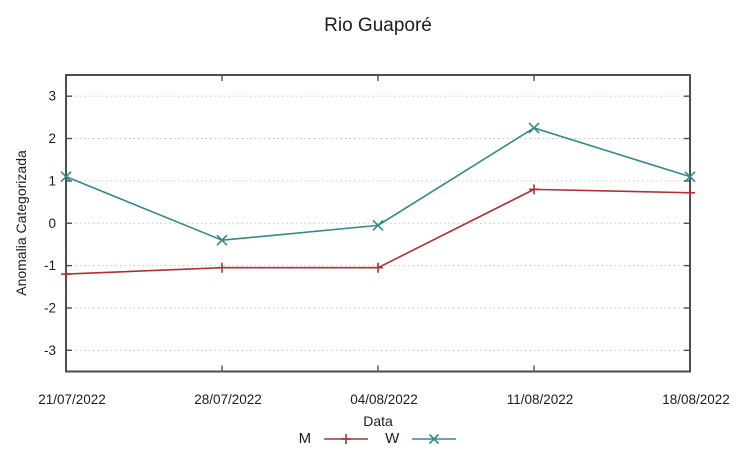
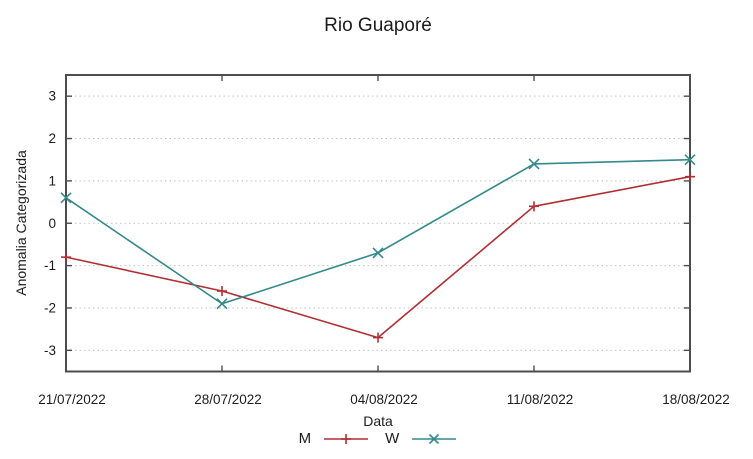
M/21/07/2022: -1.2 -> -0.8
W/21/07/2022: 1.1 -> 0.6
M/28/07/2022: -1.1 -> -1.6
W/28/07/2022: -0.4 -> -1.9
M/04/08/2022: -1.1 -> -2.7
W/04/08/2022: -0.1 -> -0.7
M/11/08/2022: 0.8 -> 0.4
W/11/08/2022: 2.2 -> 1.4
M/18/08/2022: 0.7 -> 1.1
W/18/08/2022: 1.1 -> 1.5
